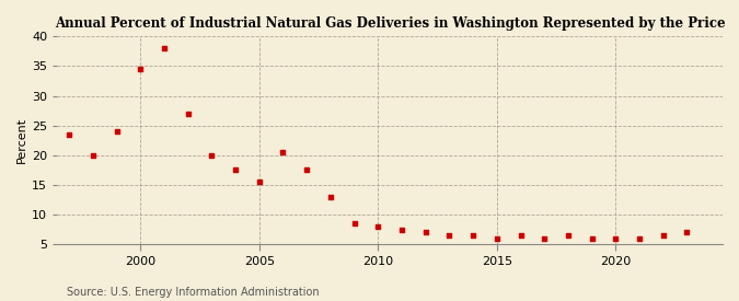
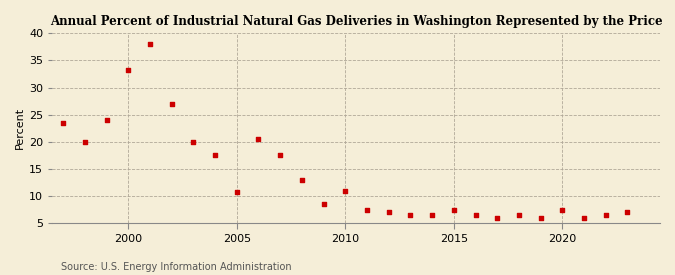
2000: 34.5 -> 33.2
2005: 15.5 -> 10.8
2010: 8.0 -> 11.0
2015: 6.0 -> 7.4
2020: 6.0 -> 7.4
